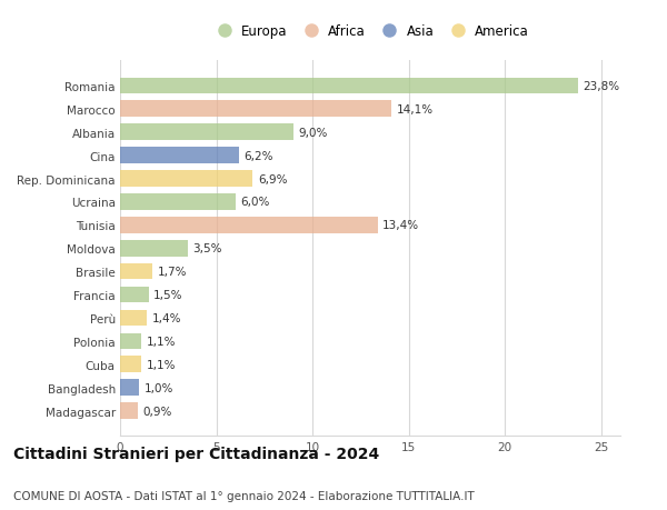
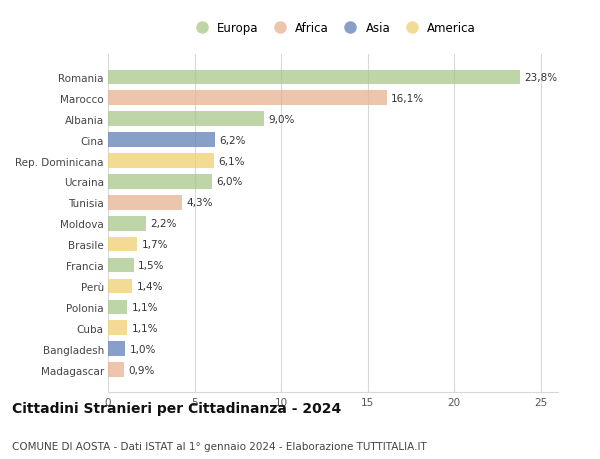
Marocco: 14,1% -> 16,1%
Rep. Dominicana: 6,9% -> 6,1%
Tunisia: 13,4% -> 4,3%
Moldova: 3,5% -> 2,2%
